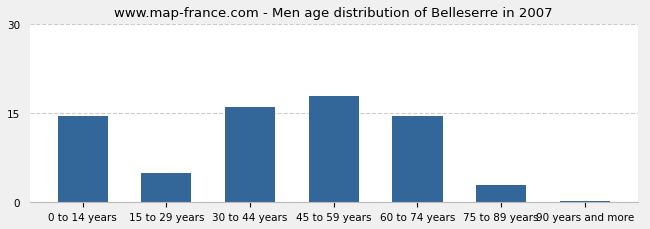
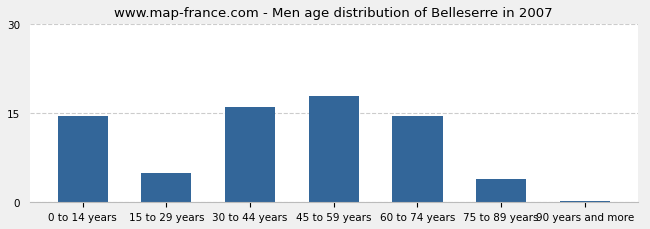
75 to 89 years: 3.0 -> 4.0
